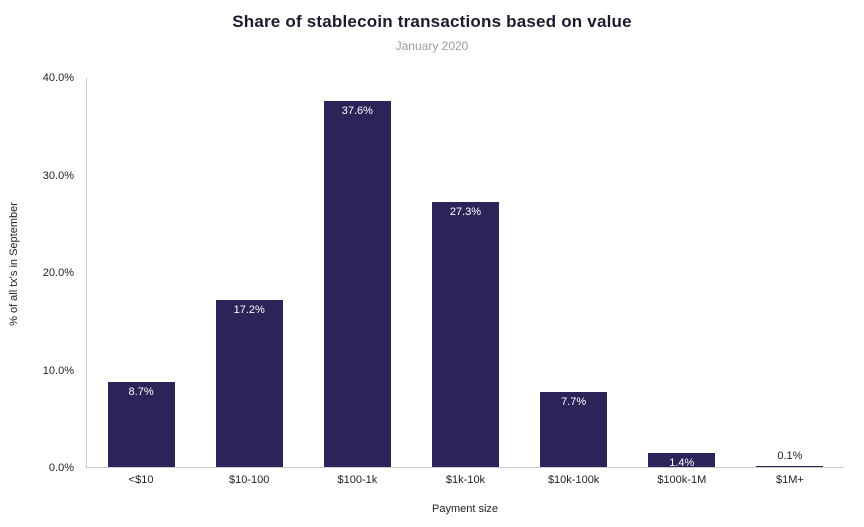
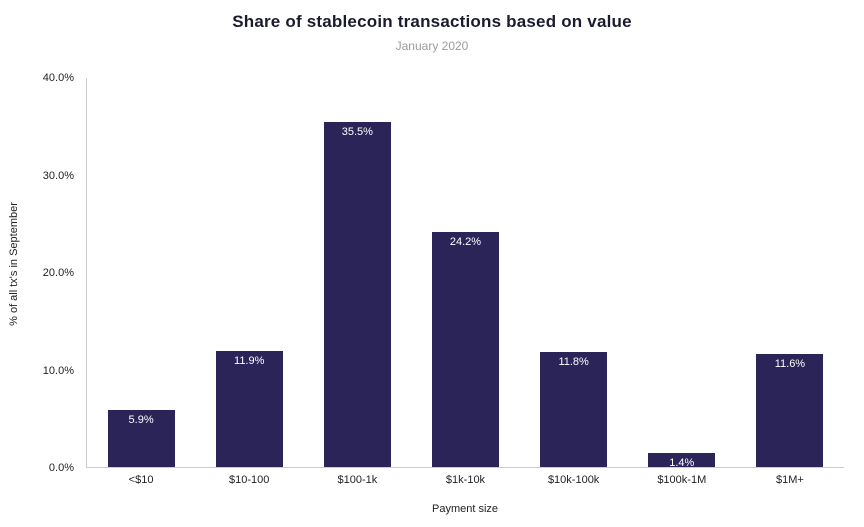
<$10: 8.7% -> 5.9%
$10-100: 17.2% -> 11.9%
$100-1k: 37.6% -> 35.5%
$1k-10k: 27.3% -> 24.2%
$10k-100k: 7.7% -> 11.8%
$1M+: 0.1% -> 11.6%
